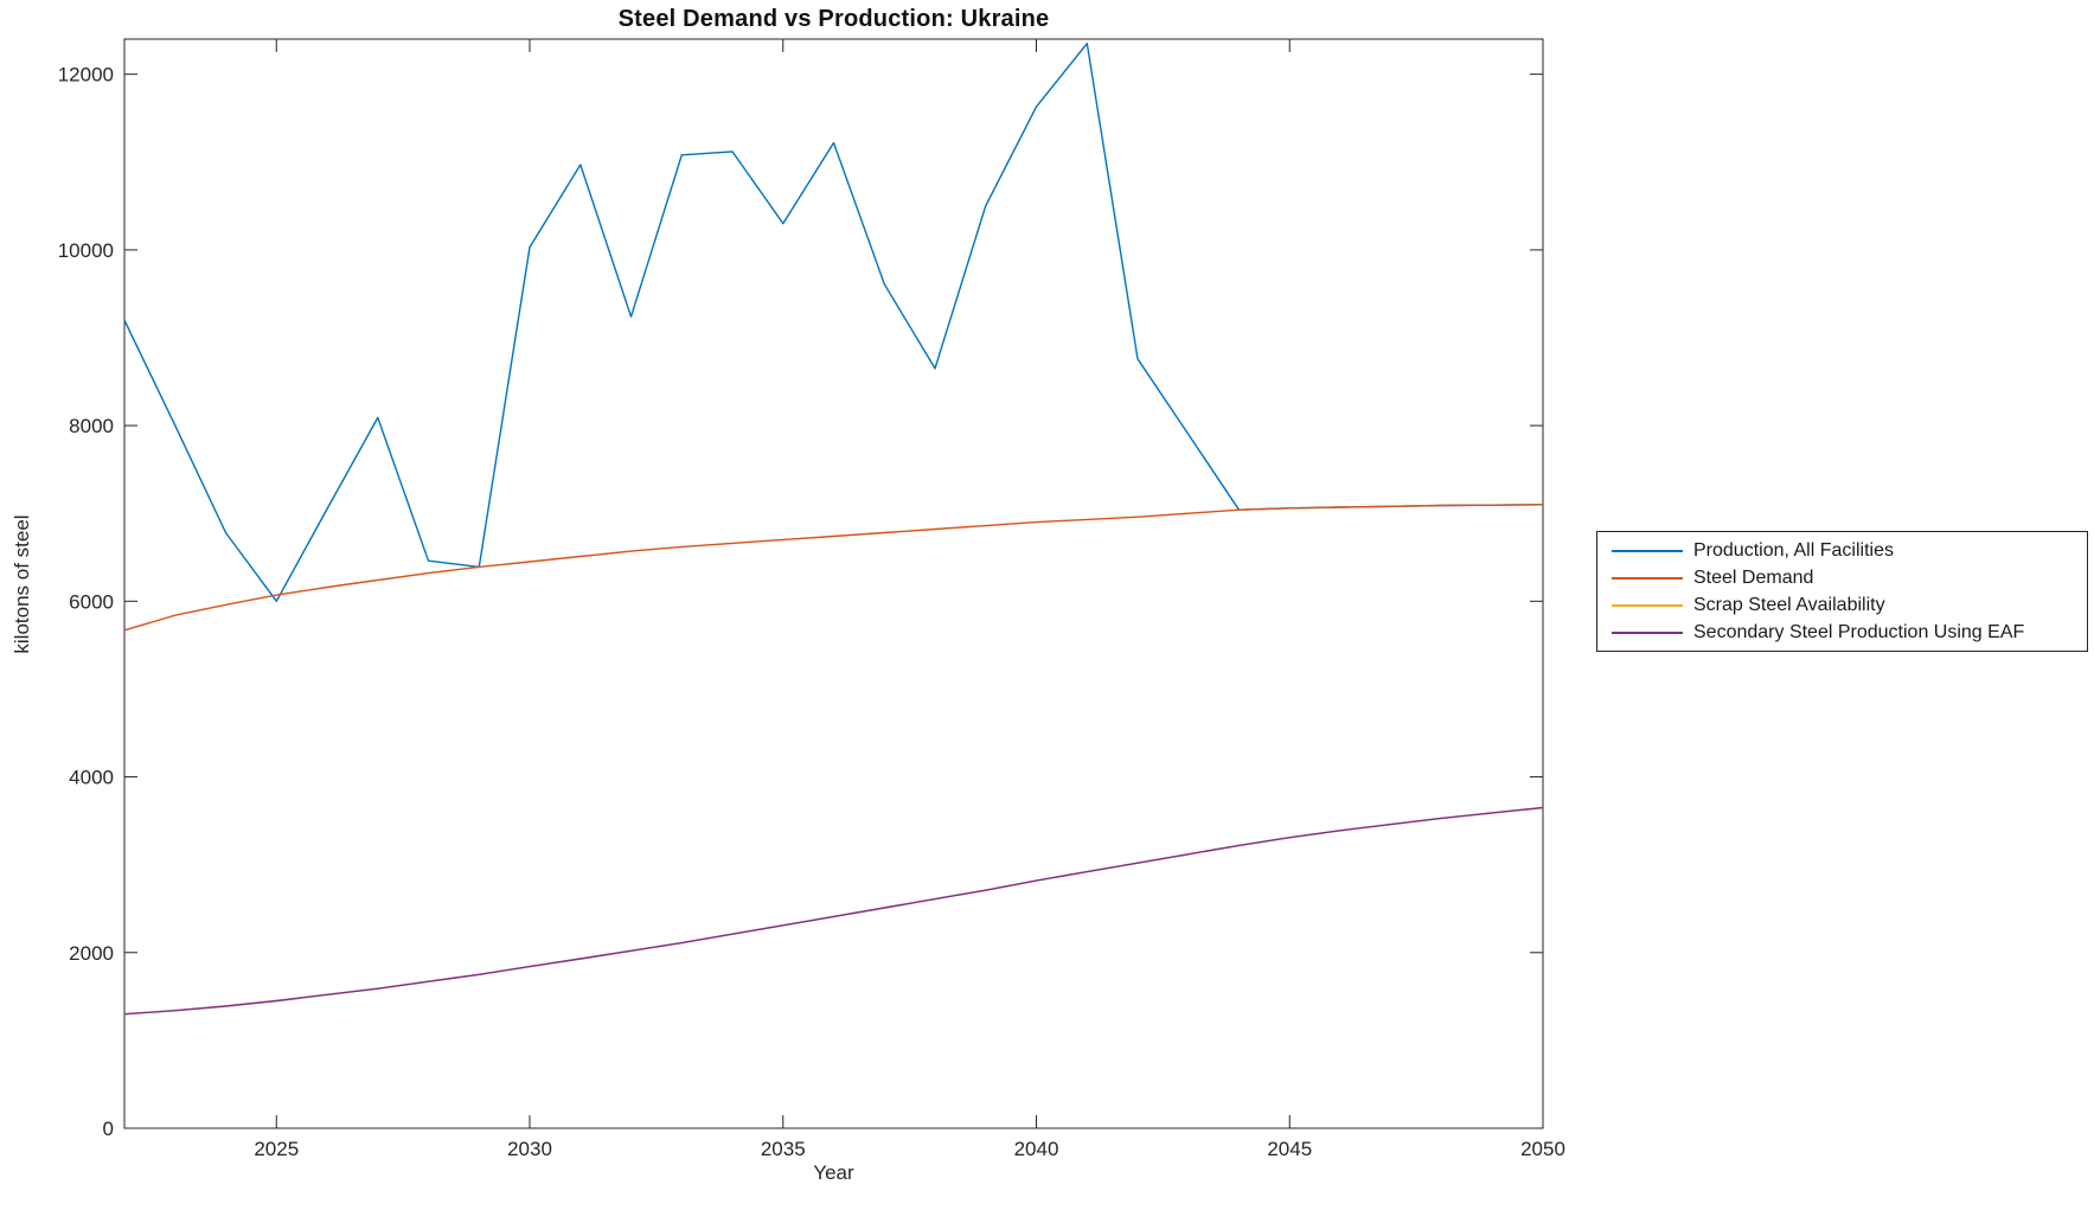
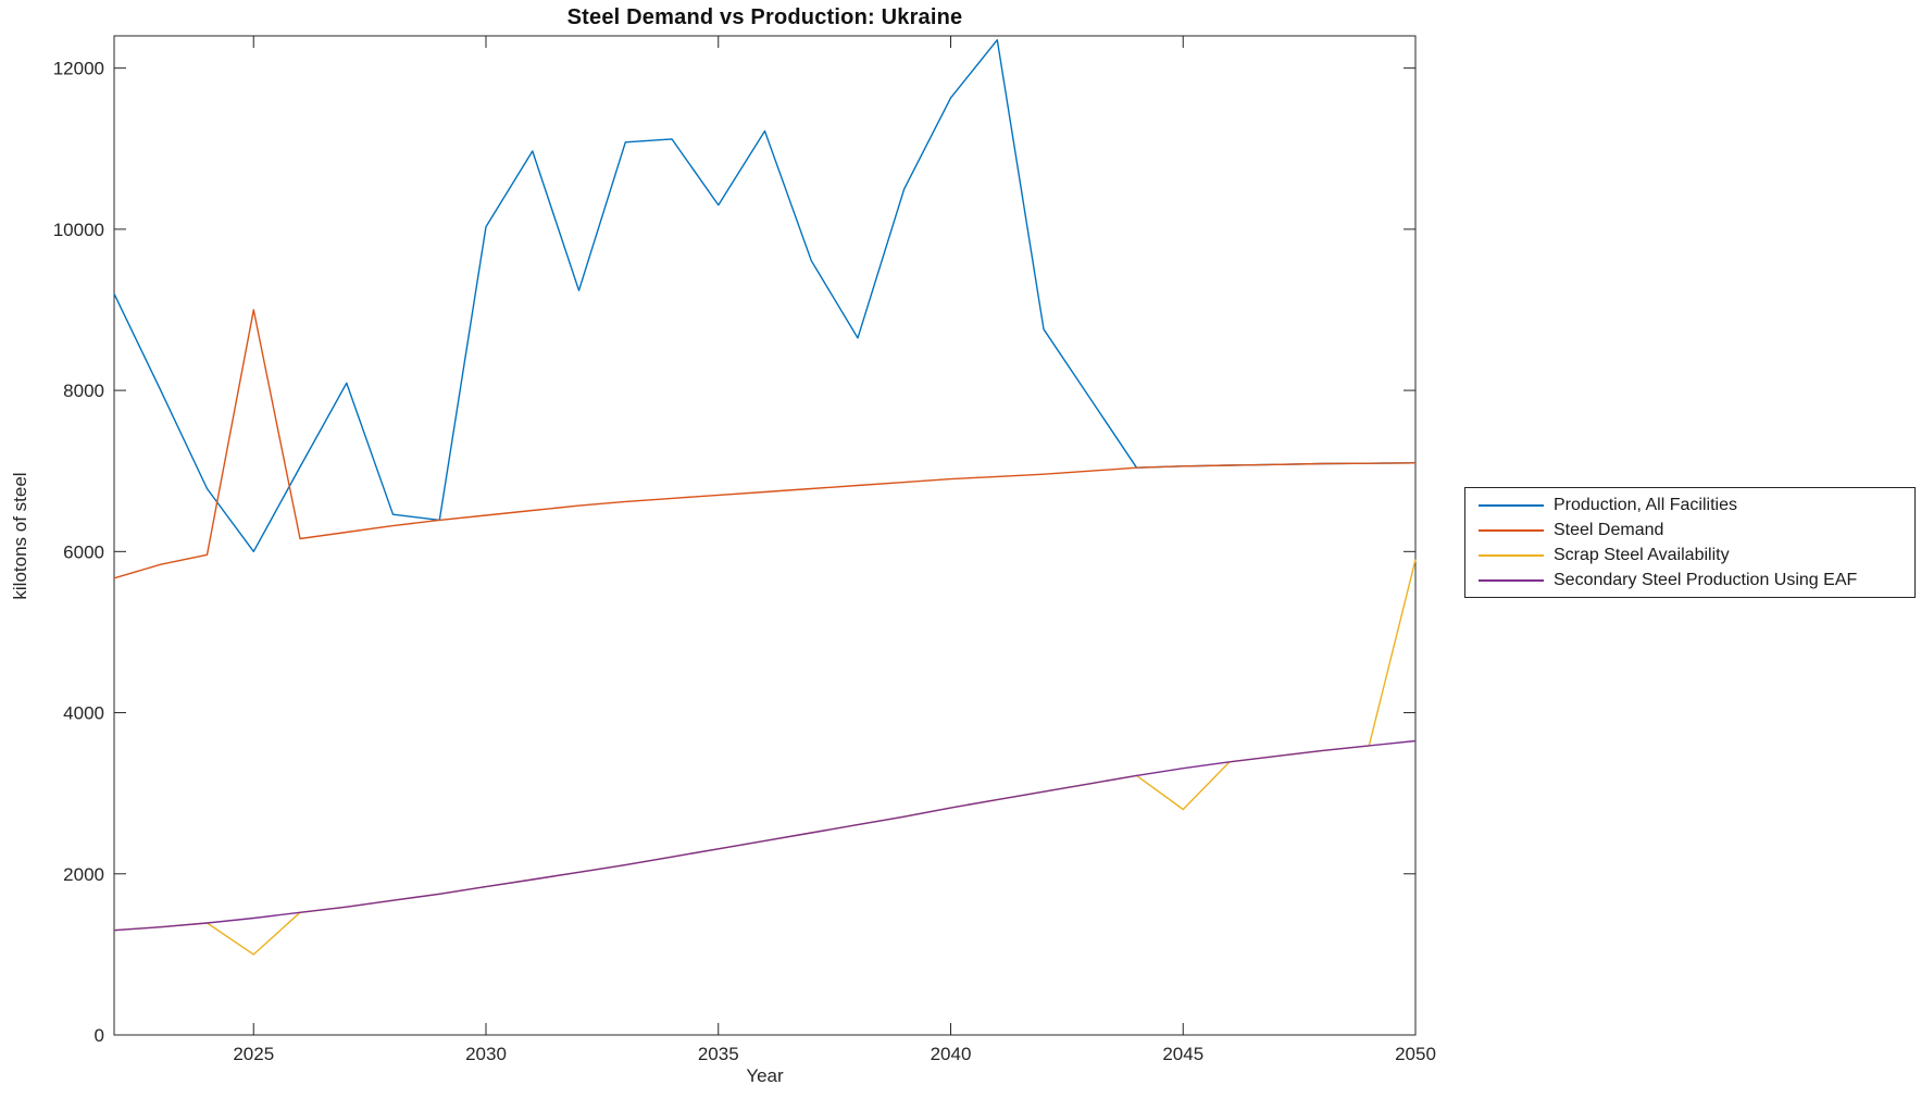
Steel Demand/2025: 6100 -> 9000
Scrap Steel Availability/2025: 1400 -> 1000
Scrap Steel Availability/2045: 3300 -> 2800
Scrap Steel Availability/2050: 3600 -> 5900
